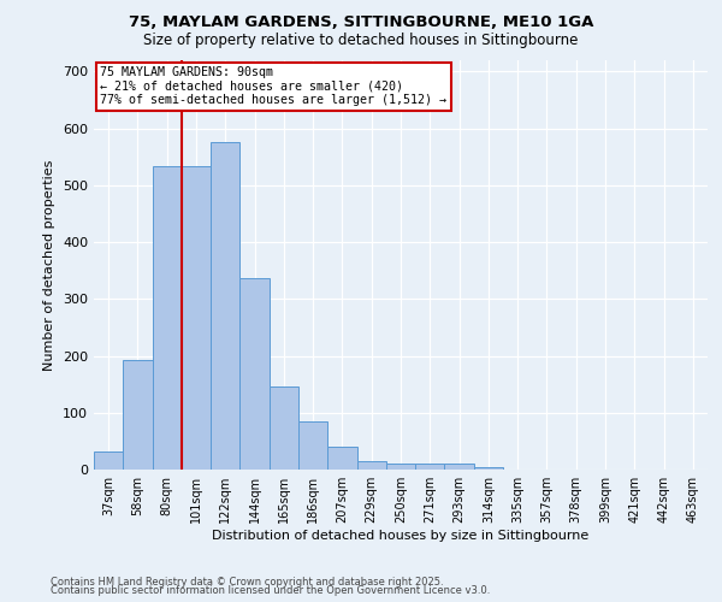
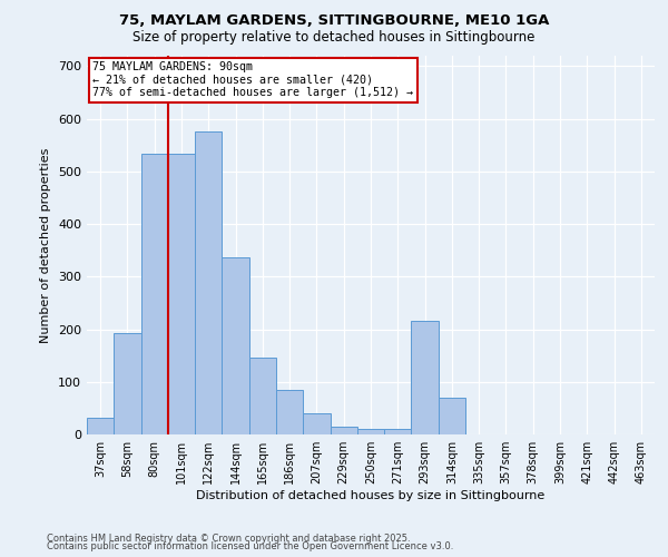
293sqm: 10 -> 215
314sqm: 5 -> 70
